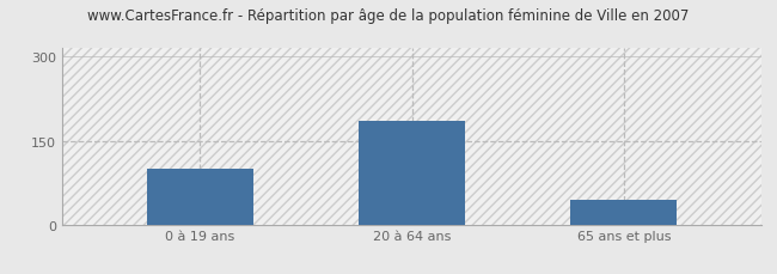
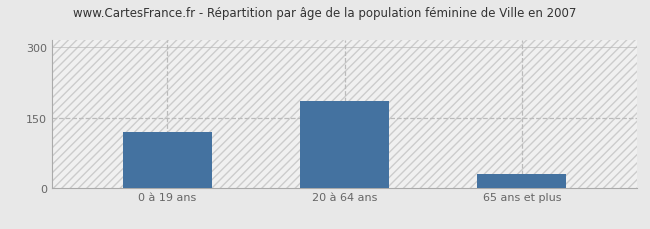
0 à 19 ans: 100 -> 118
65 ans et plus: 45 -> 30
